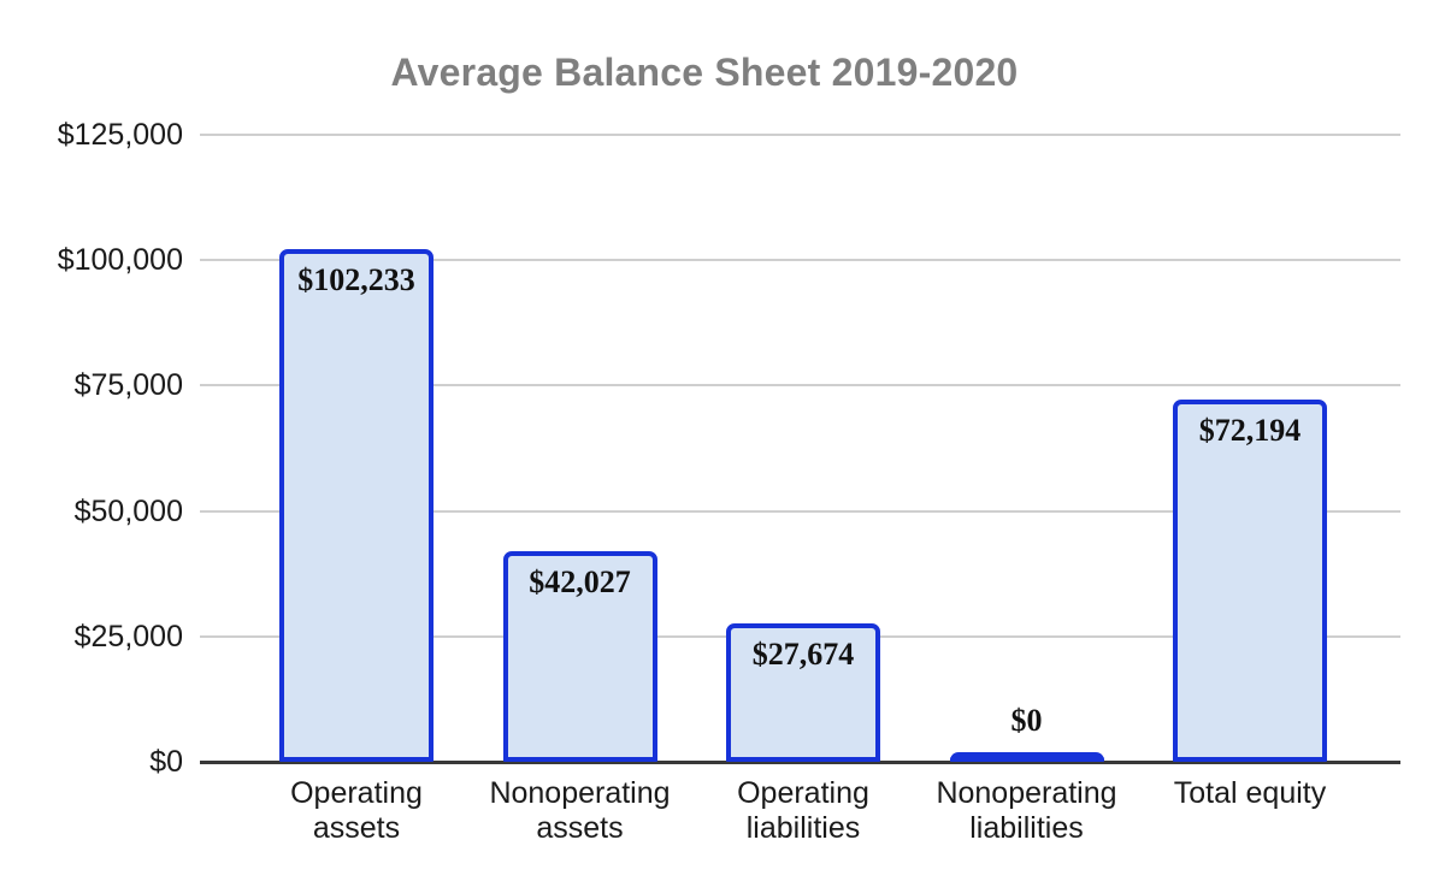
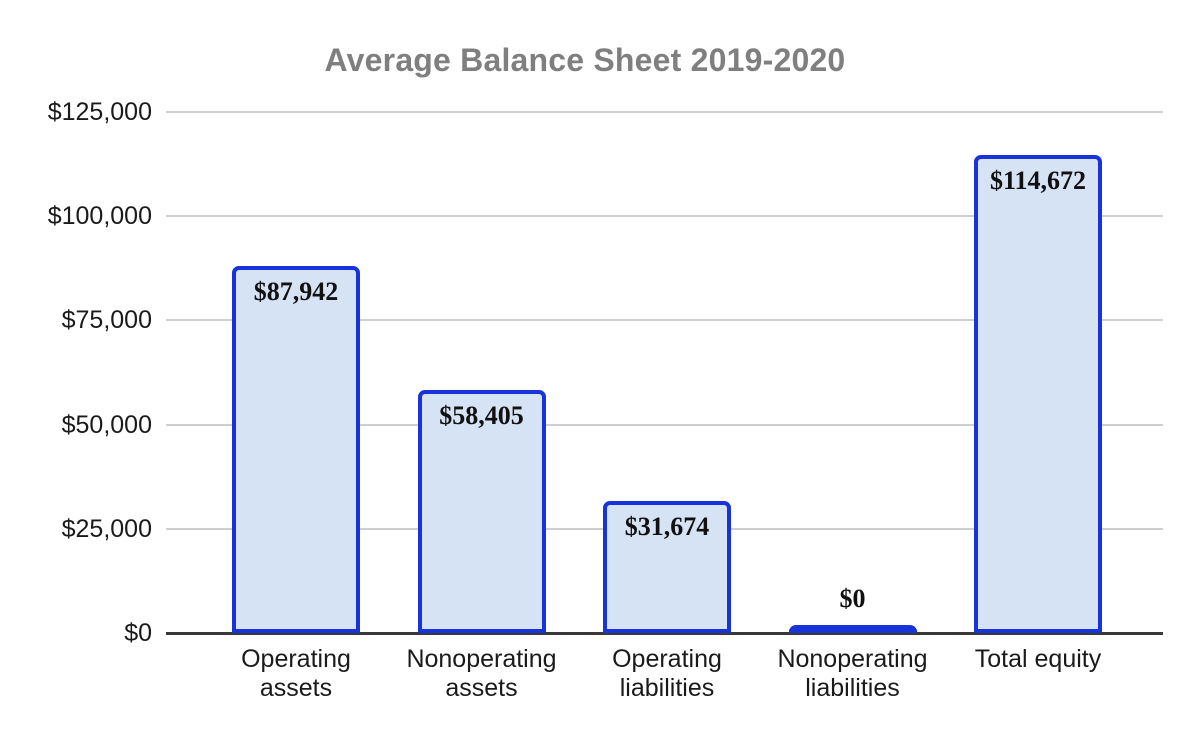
Operating assets: $102,233 -> $87,942
Nonoperating assets: $42,027 -> $58,405
Operating liabilities: $27,674 -> $31,674
Total equity: $72,194 -> $114,672
